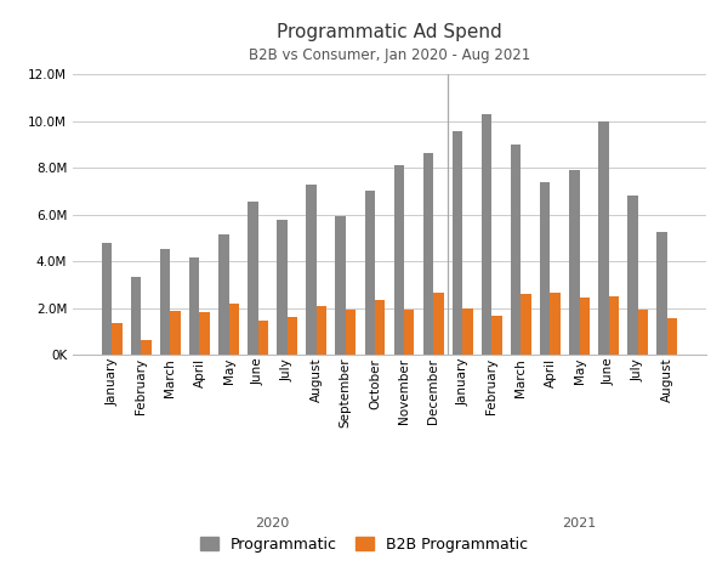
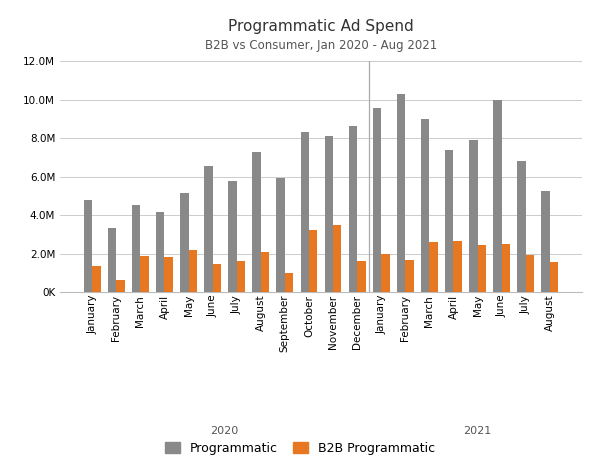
B2B Programmatic/September: 1.9M -> 1.0M
Programmatic/October: 7.0M -> 8.3M
B2B Programmatic/October: 2.4M -> 3.2M
B2B Programmatic/November: 2.0M -> 3.5M
B2B Programmatic/December: 2.6M -> 1.6M
